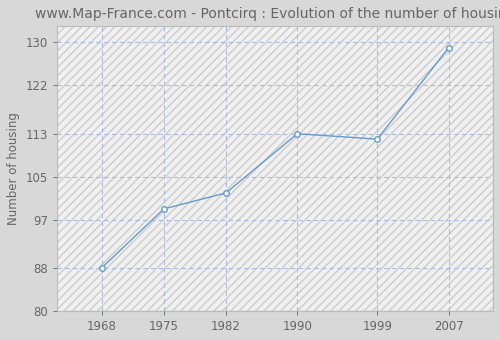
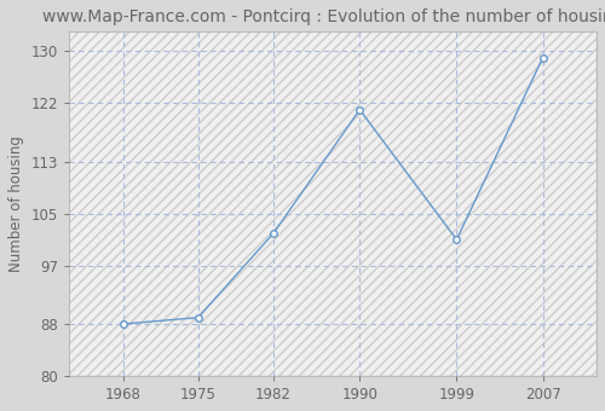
1975: 99 -> 89
1990: 113 -> 121
1999: 112 -> 101
